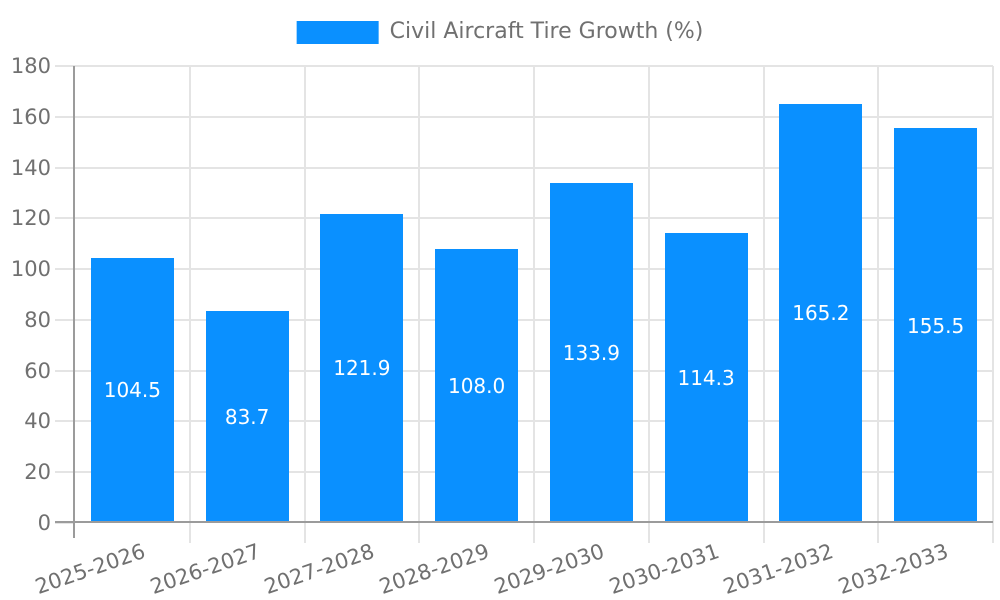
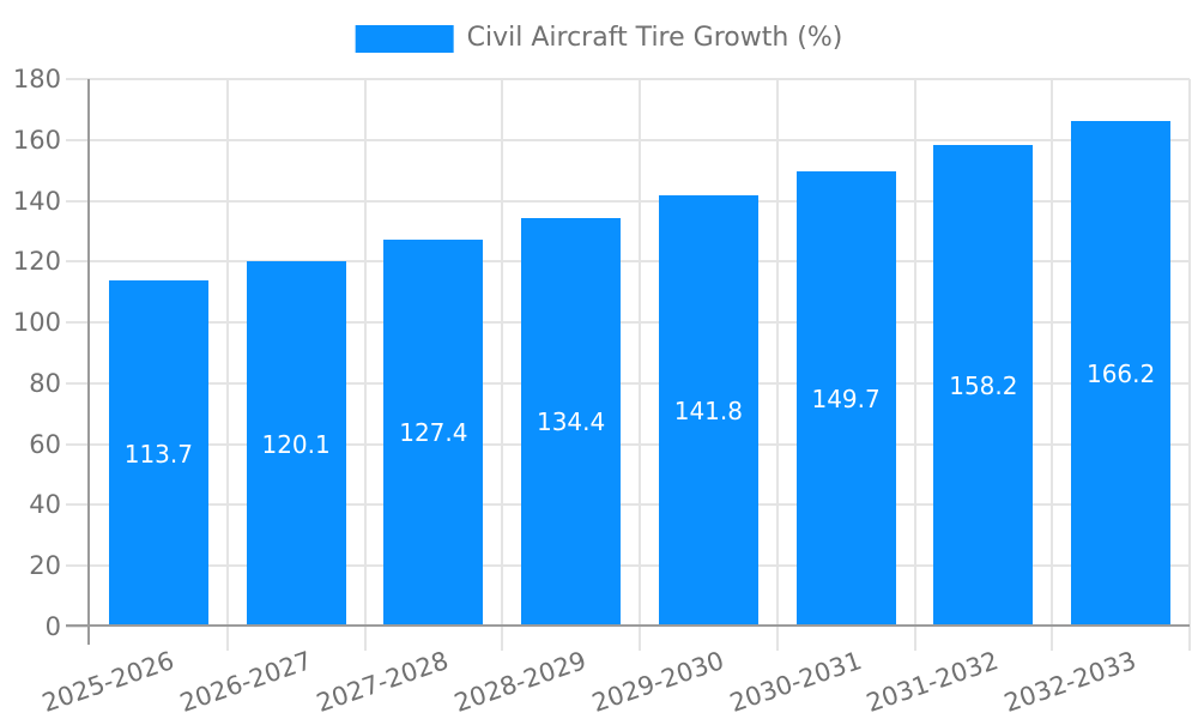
2025-2026: 104.5 -> 113.7
2026-2027: 83.7 -> 120.1
2027-2028: 121.9 -> 127.4
2028-2029: 108.0 -> 134.4
2029-2030: 133.9 -> 141.8
2030-2031: 114.3 -> 149.7
2031-2032: 165.2 -> 158.2
2032-2033: 155.5 -> 166.2
